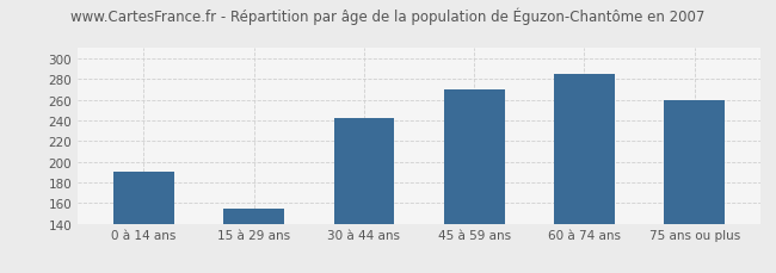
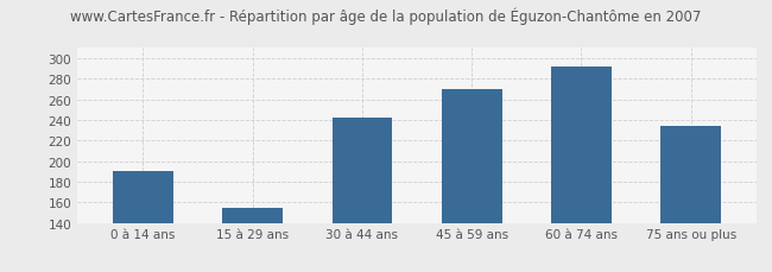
60 à 74 ans: 285 -> 292
75 ans ou plus: 260 -> 234
